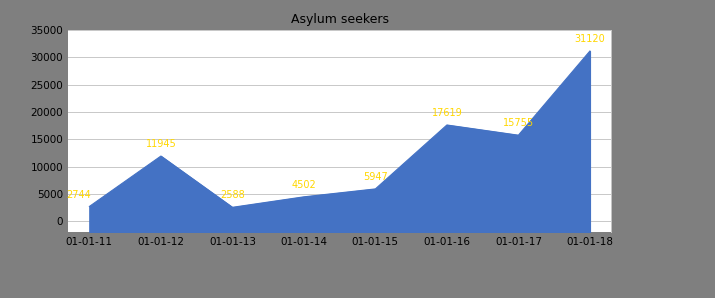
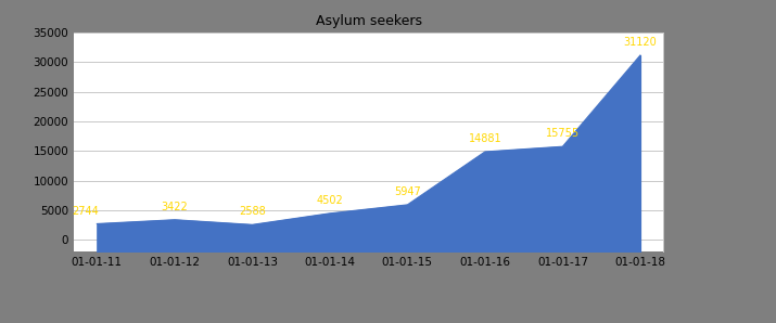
01-01-12: 11945 -> 3422
01-01-16: 17619 -> 14881
